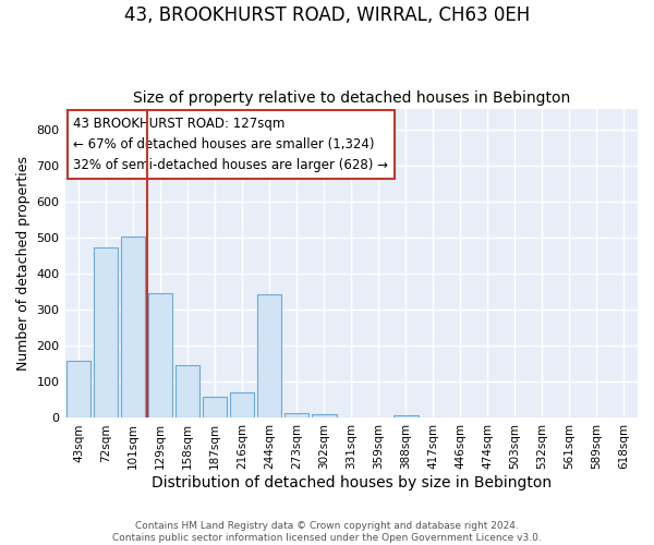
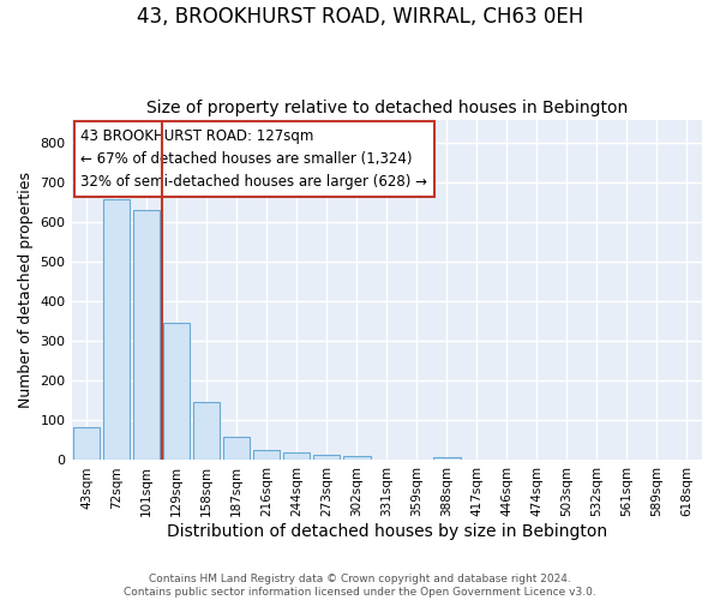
43sqm: 160 -> 83
72sqm: 475 -> 660
101sqm: 505 -> 630
216sqm: 70 -> 25
244sqm: 345 -> 20
